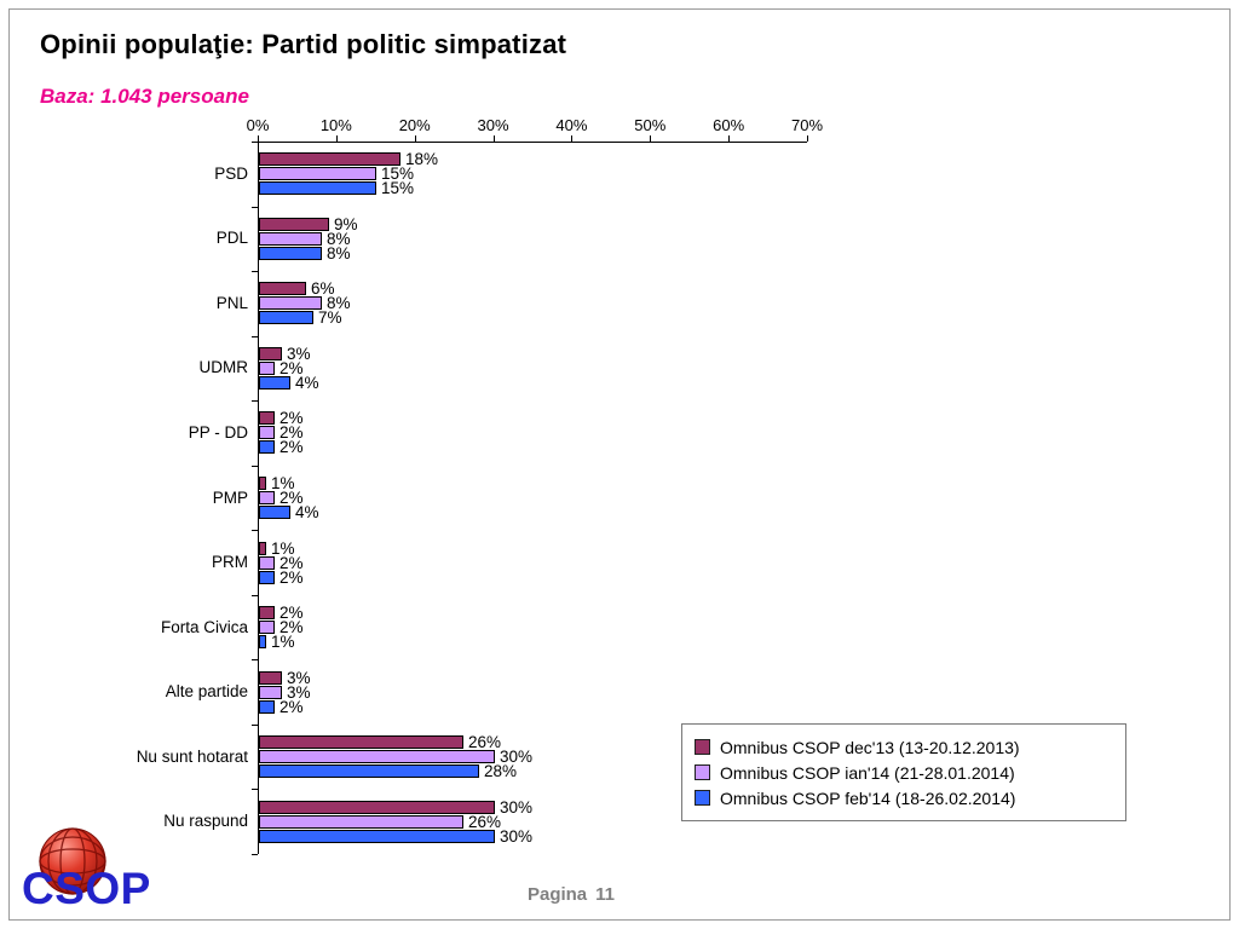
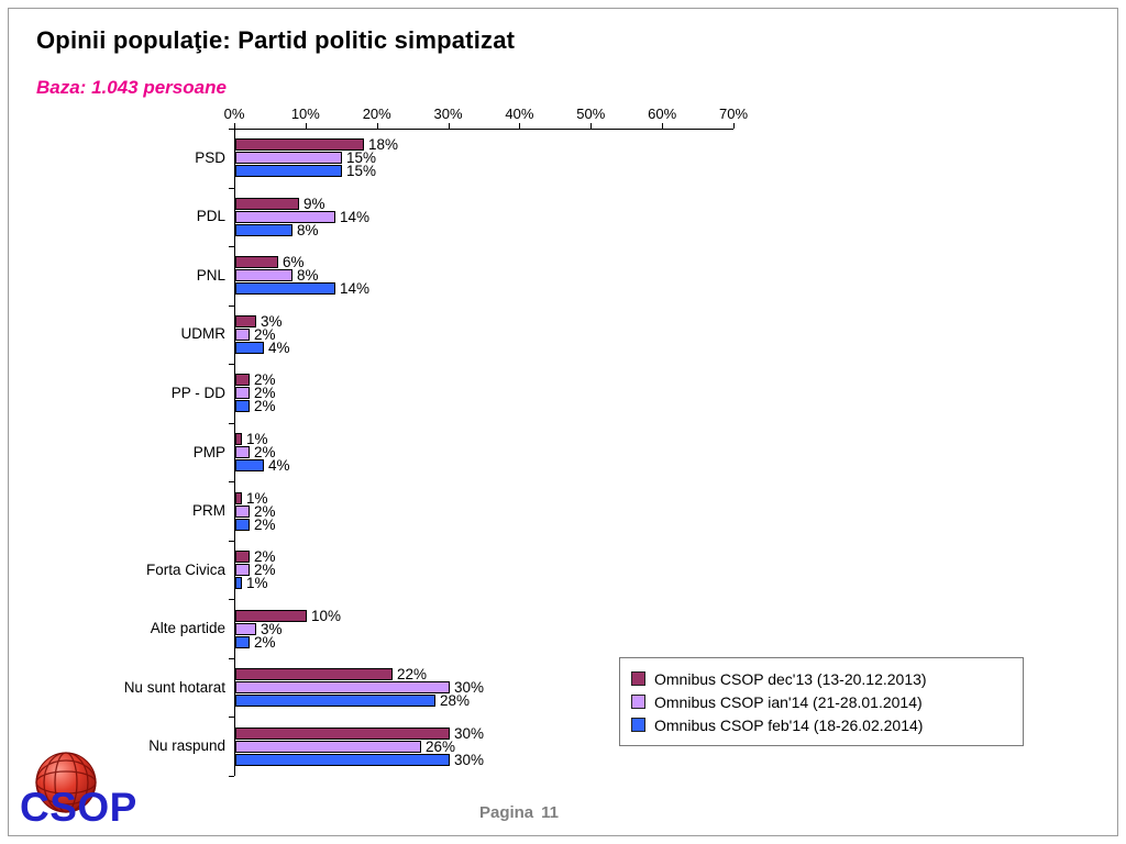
Omnibus CSOP ian'14 (21-28.01.2014)/PDL: 8% -> 14%
Omnibus CSOP feb'14 (18-26.02.2014)/PNL: 7% -> 14%
Omnibus CSOP dec'13 (13-20.12.2013)/Alte partide: 3% -> 10%
Omnibus CSOP dec'13 (13-20.12.2013)/Nu sunt hotarat: 26% -> 22%
